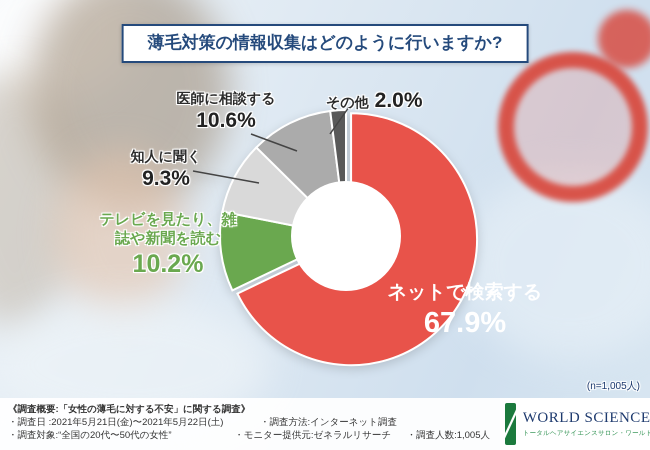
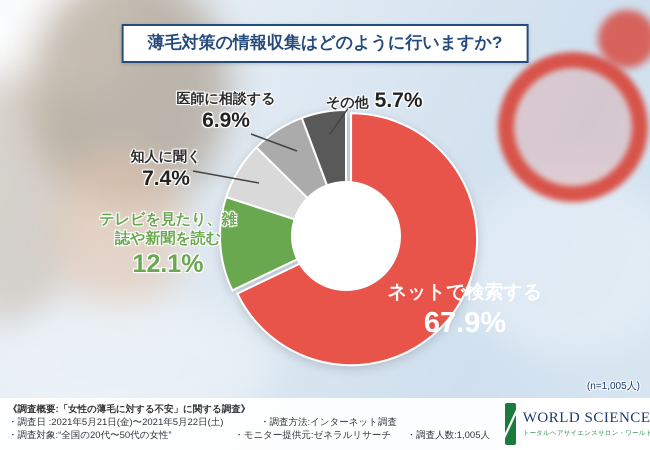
テレビを見たり、雑誌や新聞を読む: 10.2% -> 12.1%
知人に聞く: 9.3% -> 7.4%
医師に相談する: 10.6% -> 6.9%
その他: 2.0% -> 5.7%
